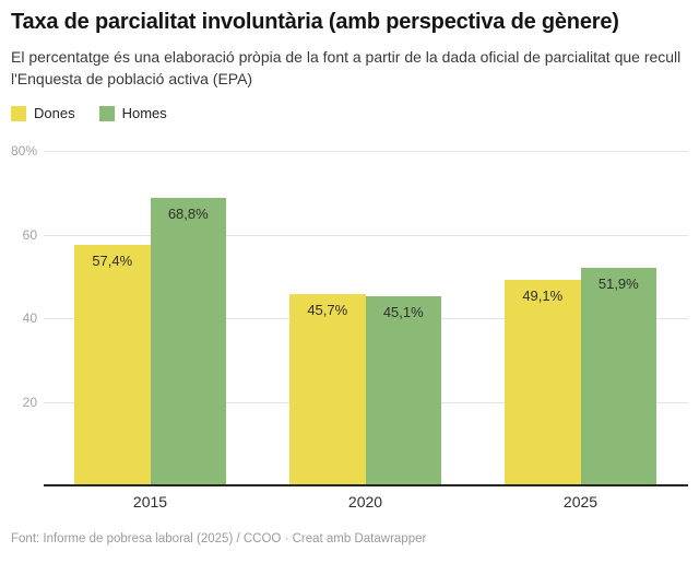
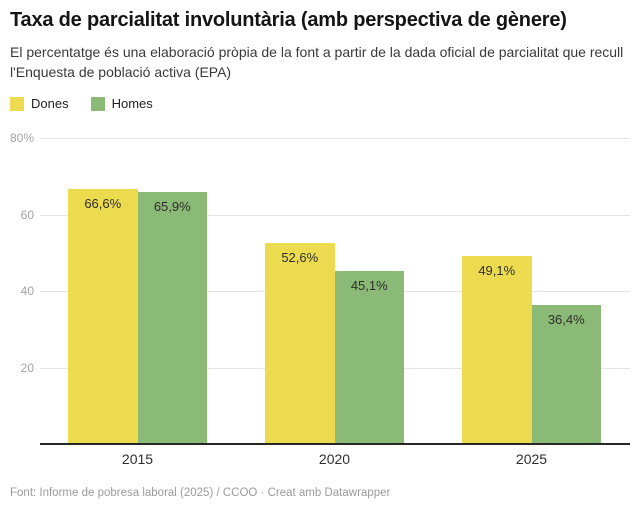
Dones/2015: 57,4% -> 66,6%
Homes/2015: 68,8% -> 65,9%
Dones/2020: 45,7% -> 52,6%
Homes/2025: 51,9% -> 36,4%
